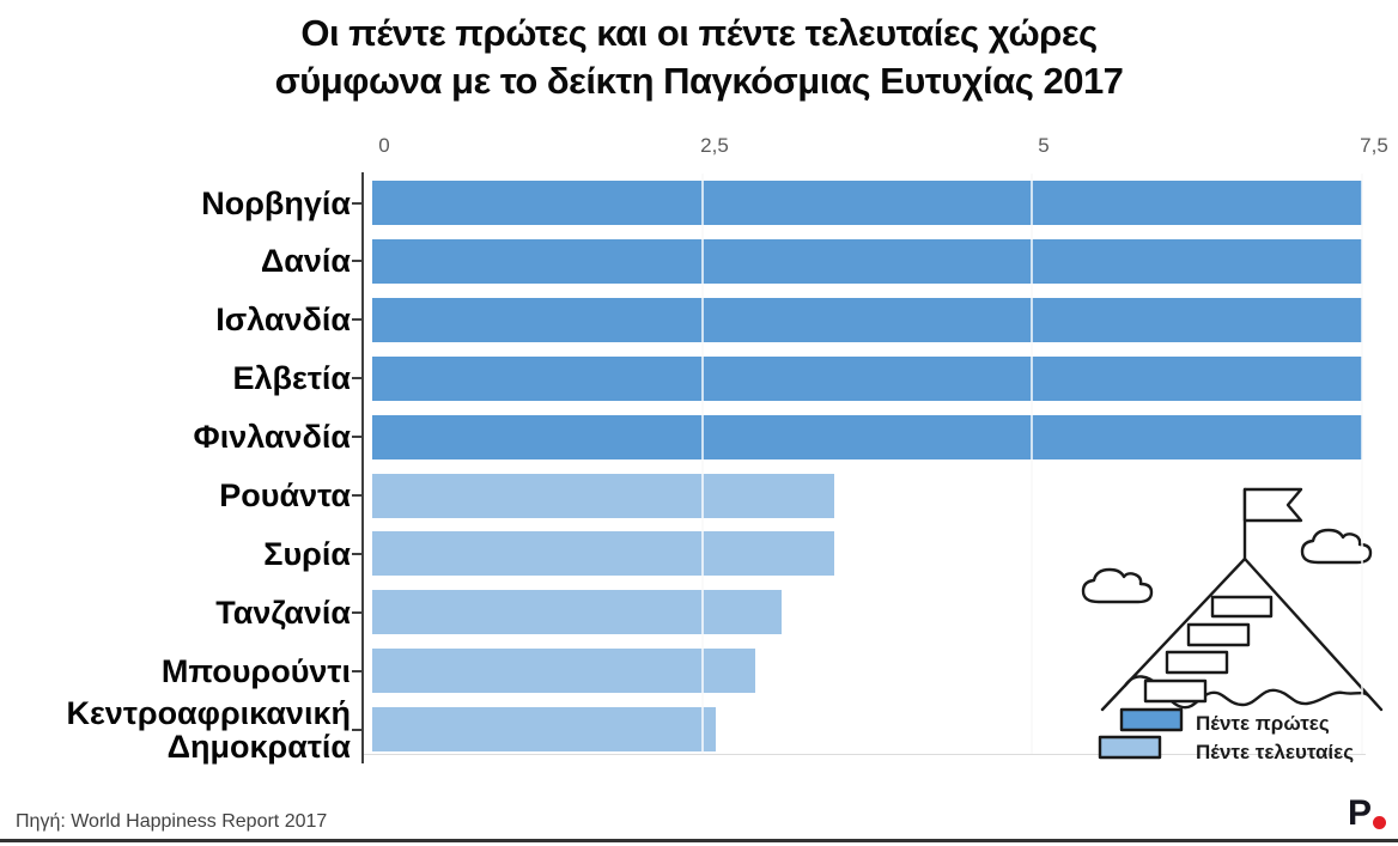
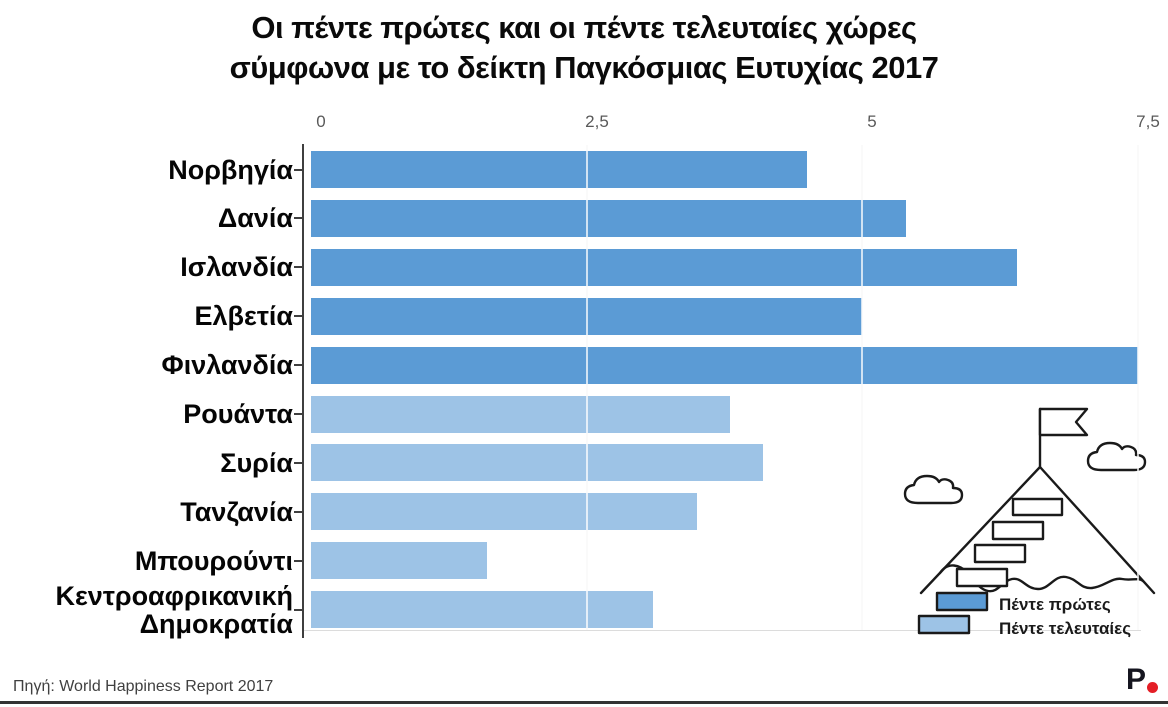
Νορβηγία: 7,5 -> 4,5
Δανία: 7,5 -> 5,4
Ισλανδία: 7,5 -> 6,4
Ελβετία: 7,5 -> 5,0
Ρουάντα: 3,5 -> 3,8
Συρία: 3,5 -> 4,1
Τανζανία: 3,1 -> 3,5
Μπουρούντι: 2,9 -> 1,6
Κεντροαφρικανική Δημοκρατία: 2,6 -> 3,1
